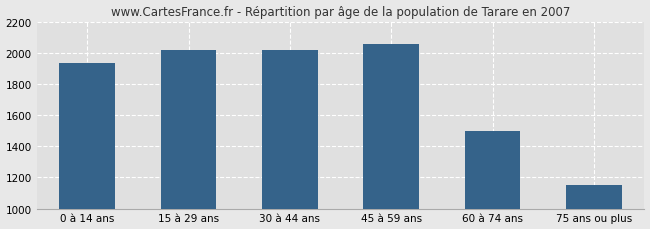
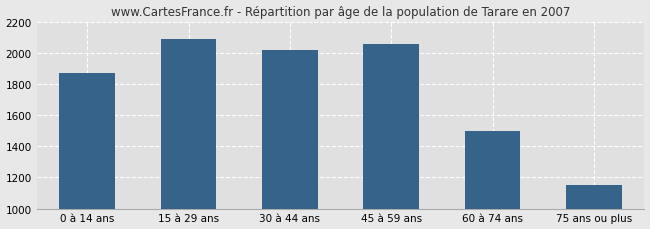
0 à 14 ans: 1940 -> 1870
15 à 29 ans: 2020 -> 2090
